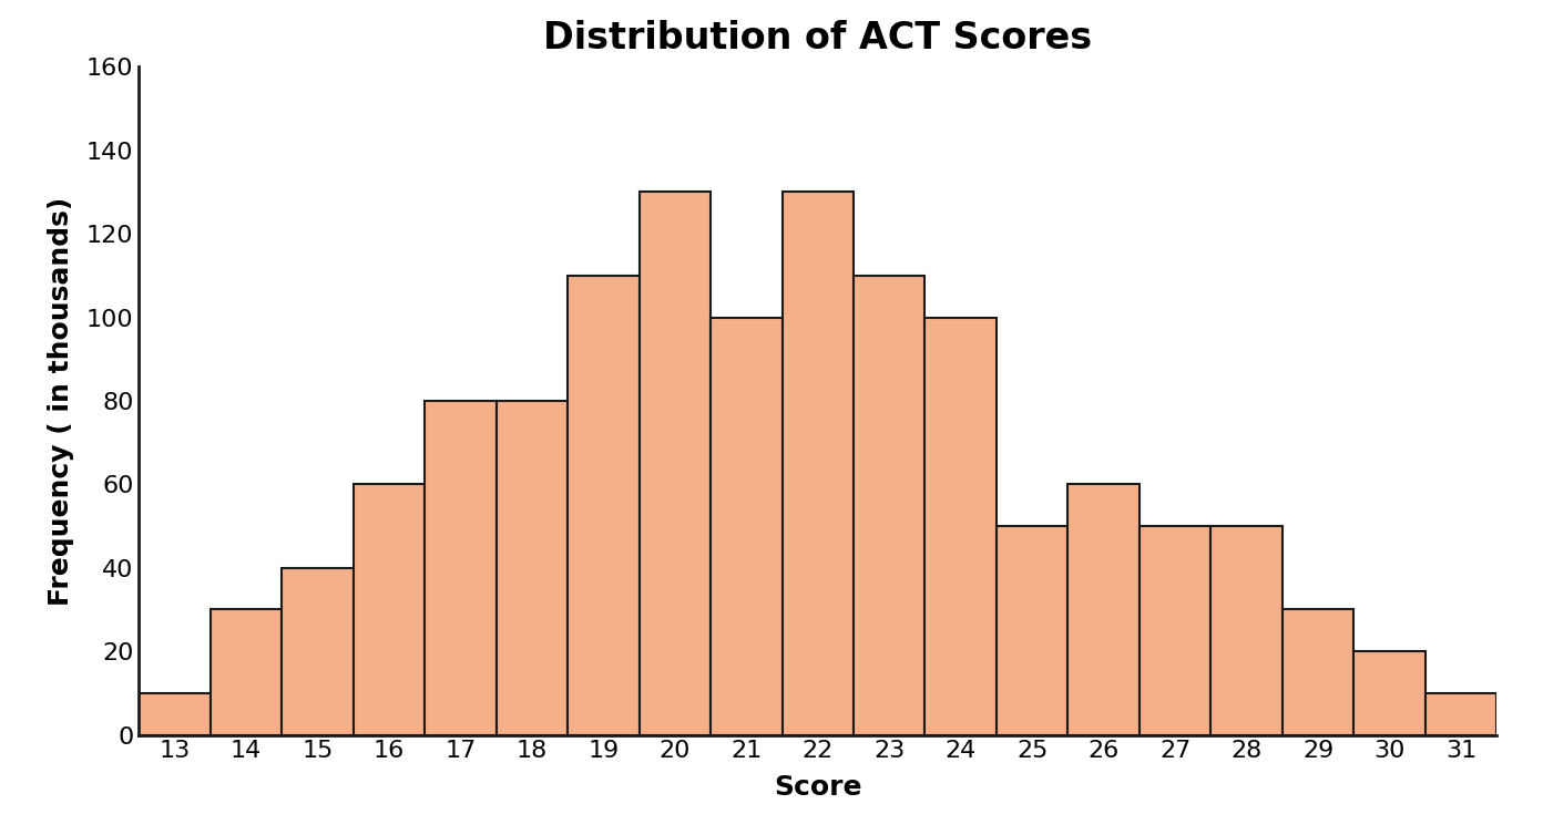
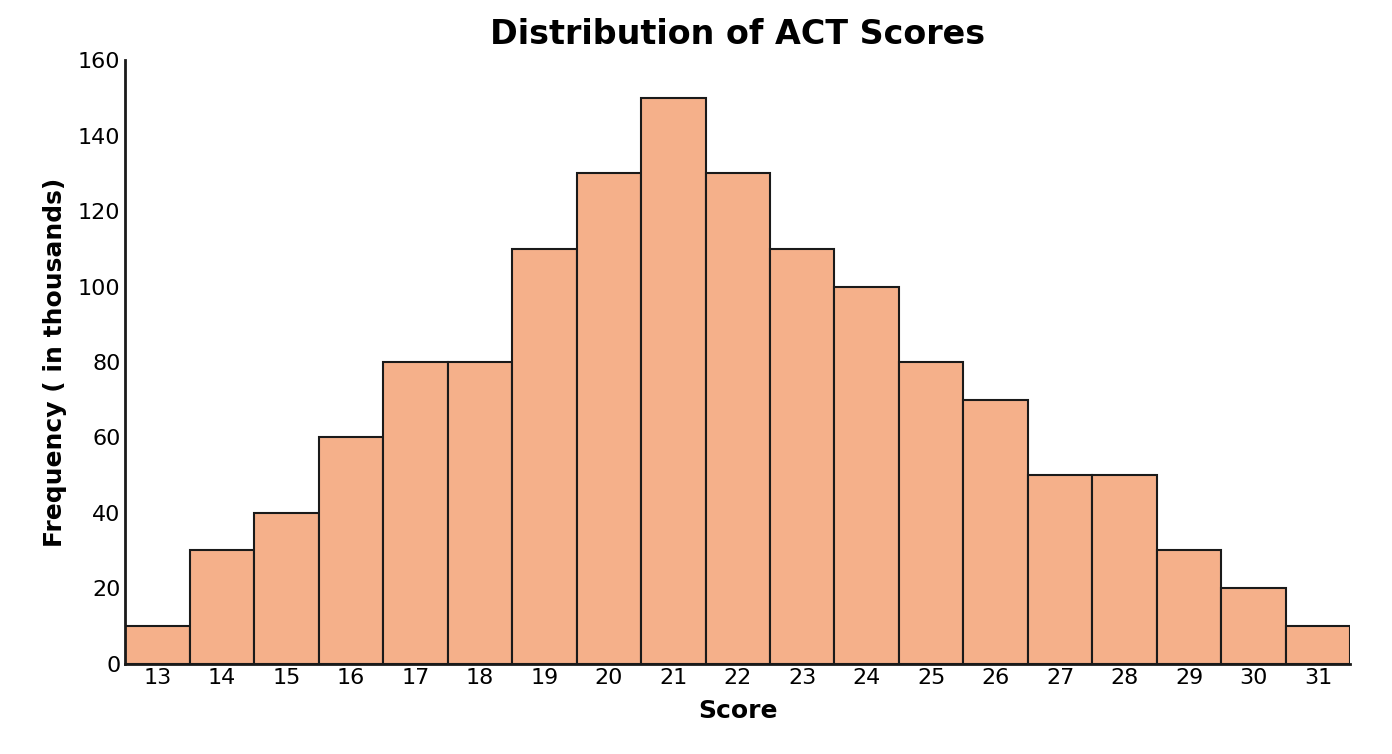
21: 100 -> 150
25: 50 -> 80
26: 60 -> 70
